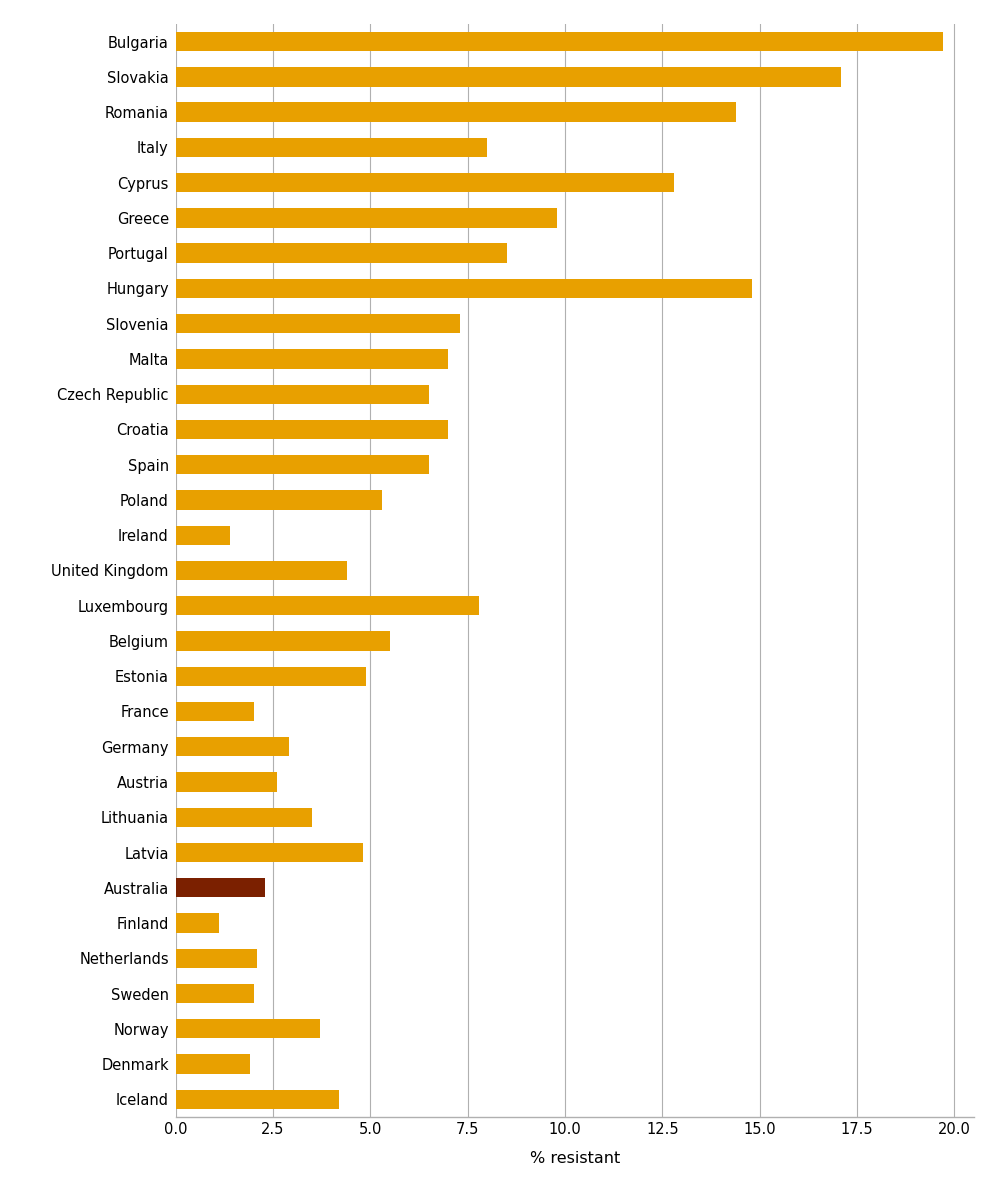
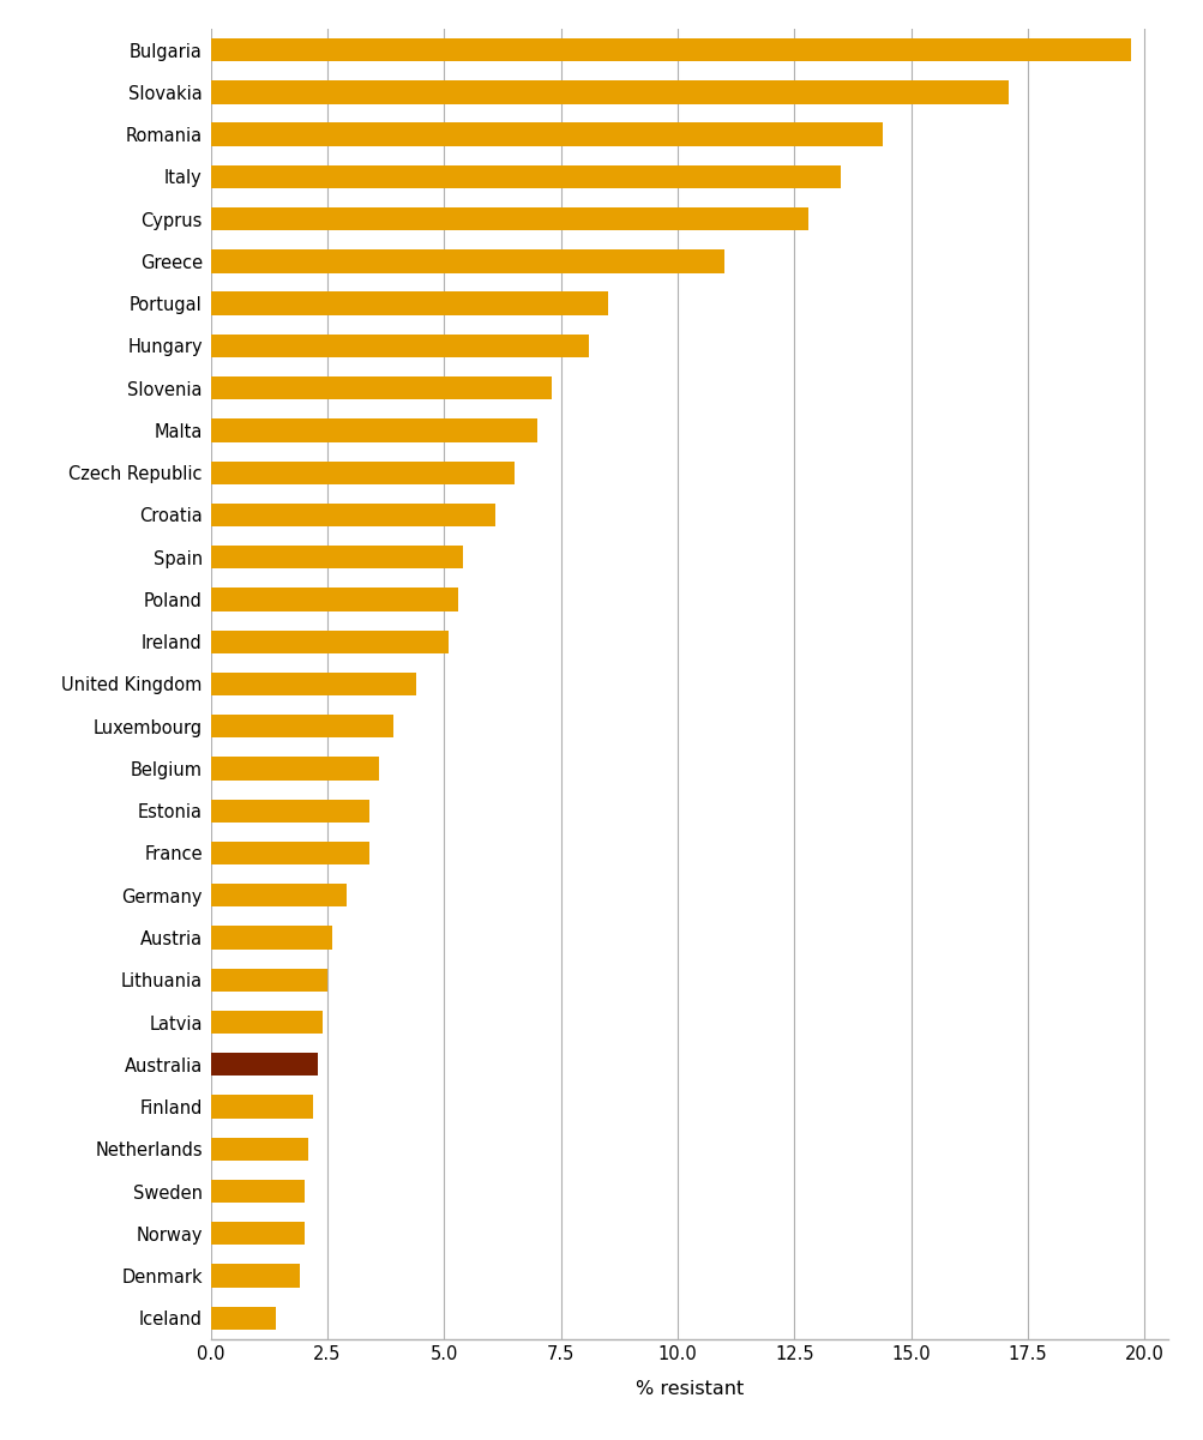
Italy: 8.0 -> 13.5
Greece: 9.8 -> 11.0
Hungary: 14.8 -> 8.1
Croatia: 7.0 -> 6.1
Spain: 6.5 -> 5.4
Ireland: 1.4 -> 5.1
Luxembourg: 7.8 -> 3.9
Belgium: 5.5 -> 3.6
Estonia: 4.9 -> 3.4
France: 2.0 -> 3.4
Lithuania: 3.5 -> 2.5
Latvia: 4.8 -> 2.4
Finland: 1.1 -> 2.2
Norway: 3.7 -> 2.0
Iceland: 4.2 -> 1.4
